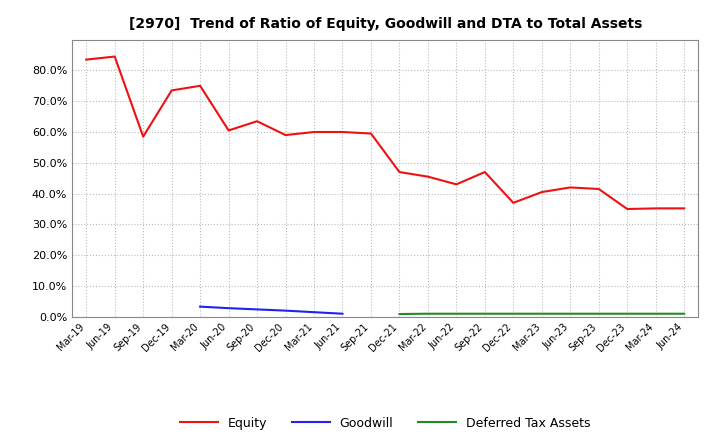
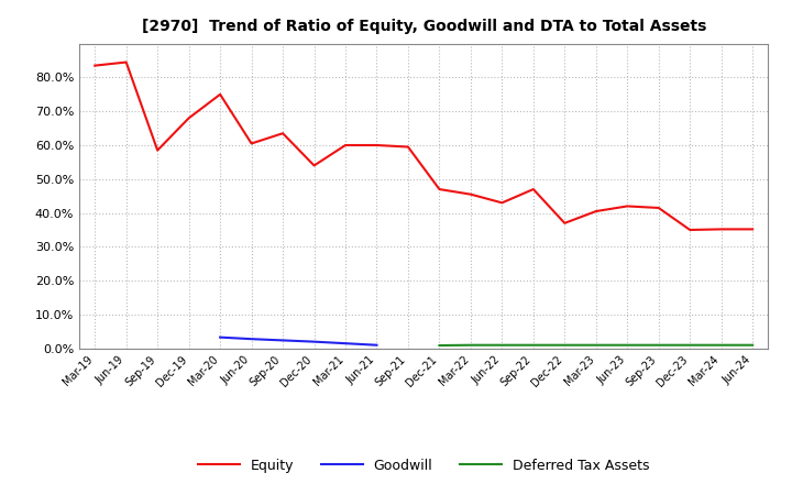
Equity/Dec-19: 73.5% -> 68.0%
Equity/Dec-20: 59.0% -> 54.0%
